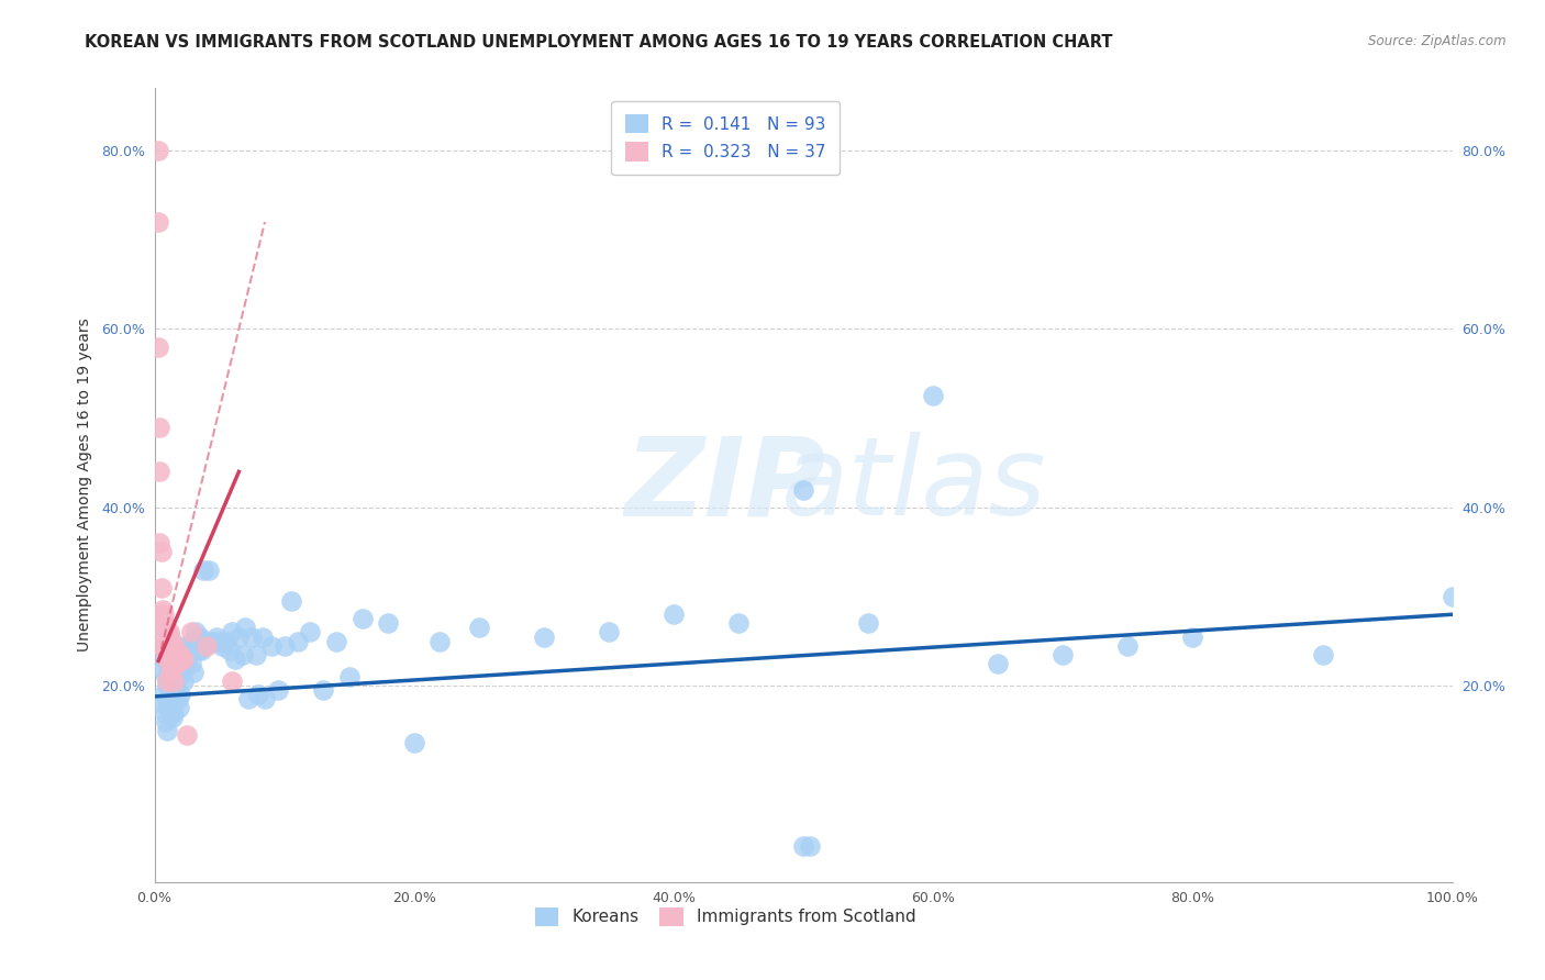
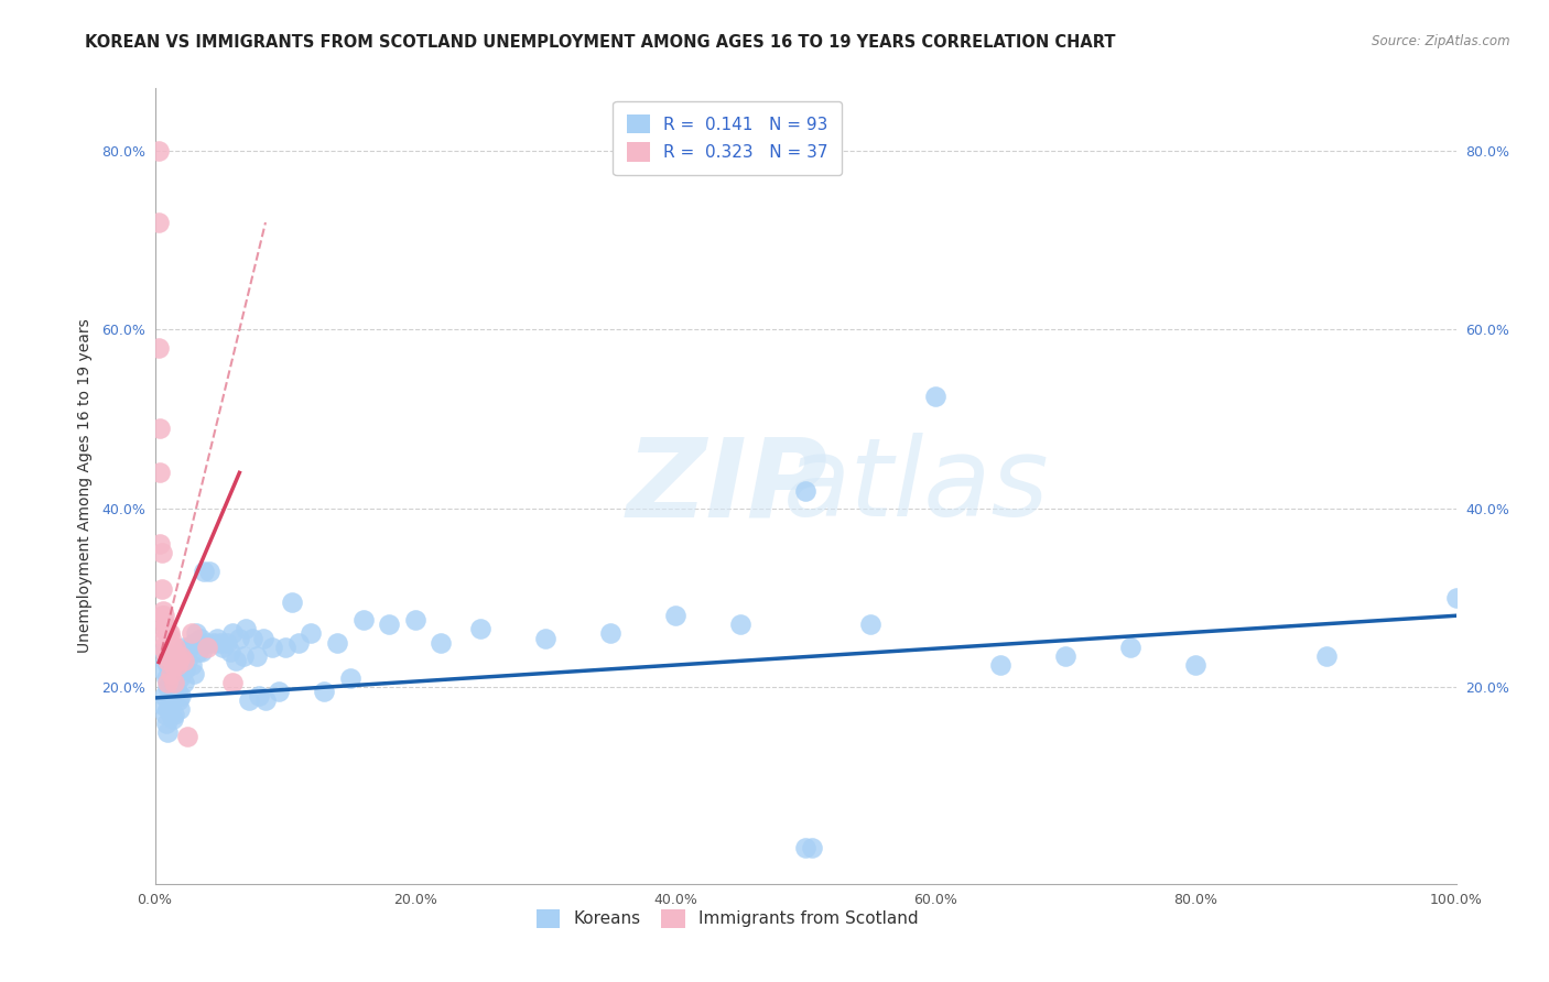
Koreans/20.0%: 13.6% -> 27.5%
Koreans/80.0%: 25.4% -> 22.5%
